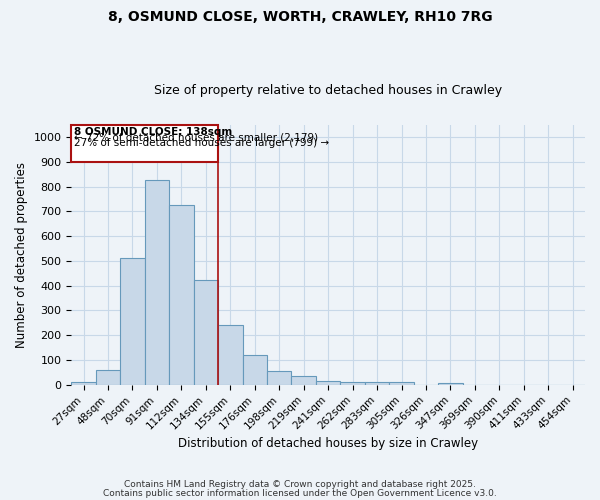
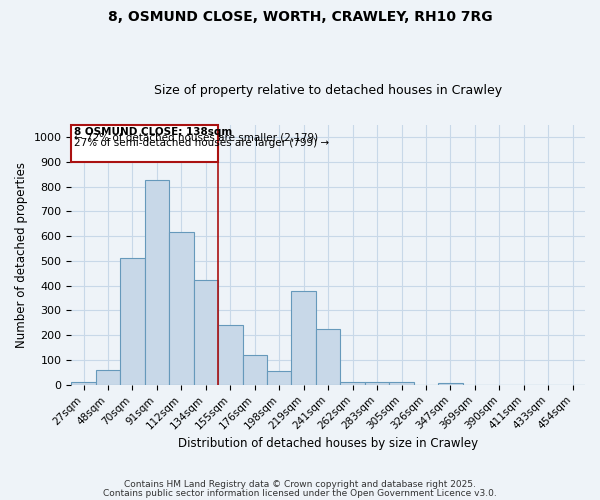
112sqm: 725 -> 615
219sqm: 35 -> 380
241sqm: 15 -> 225
